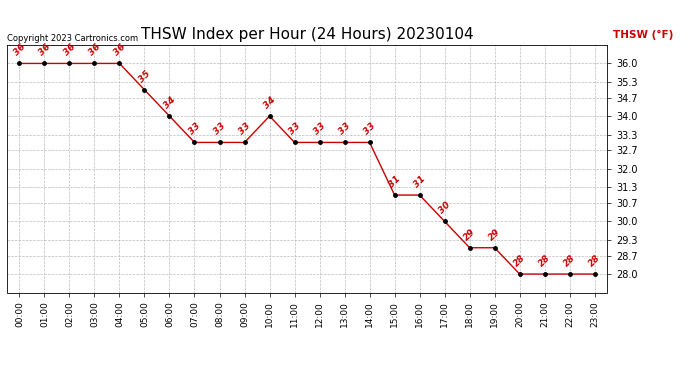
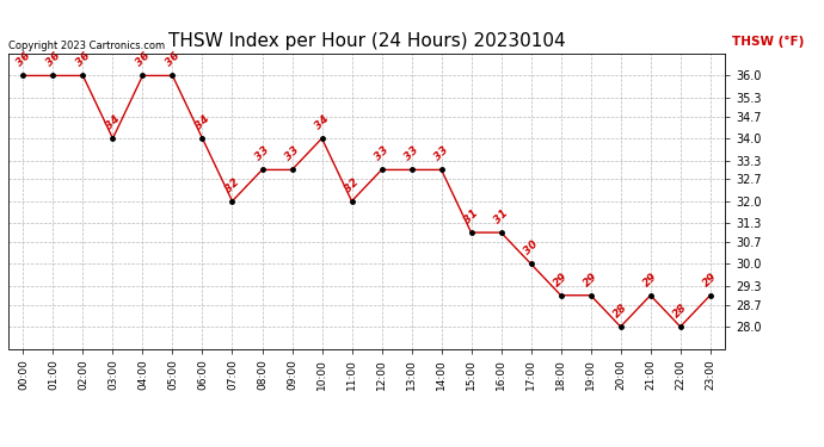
03:00: 36 -> 34
05:00: 35 -> 36
07:00: 33 -> 32
11:00: 33 -> 32
21:00: 28 -> 29
23:00: 28 -> 29
